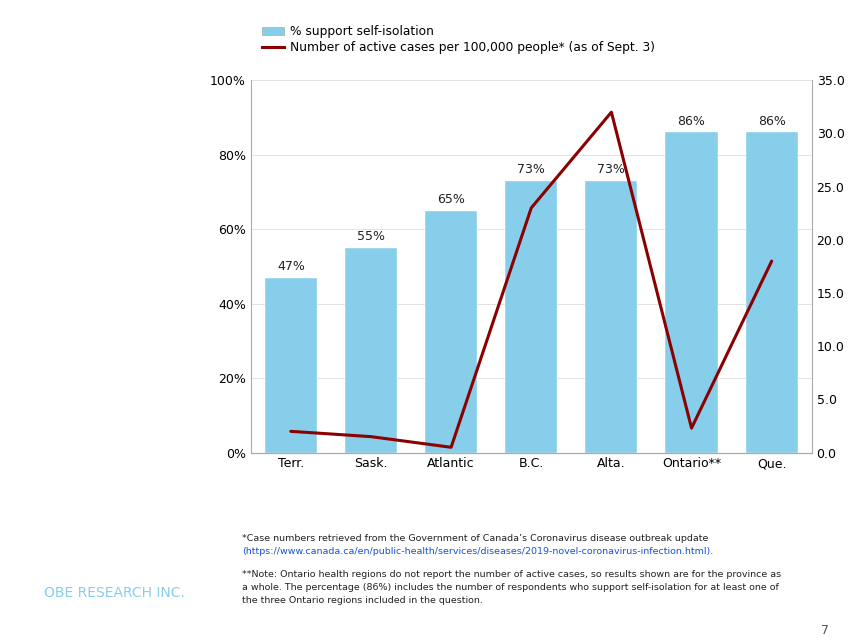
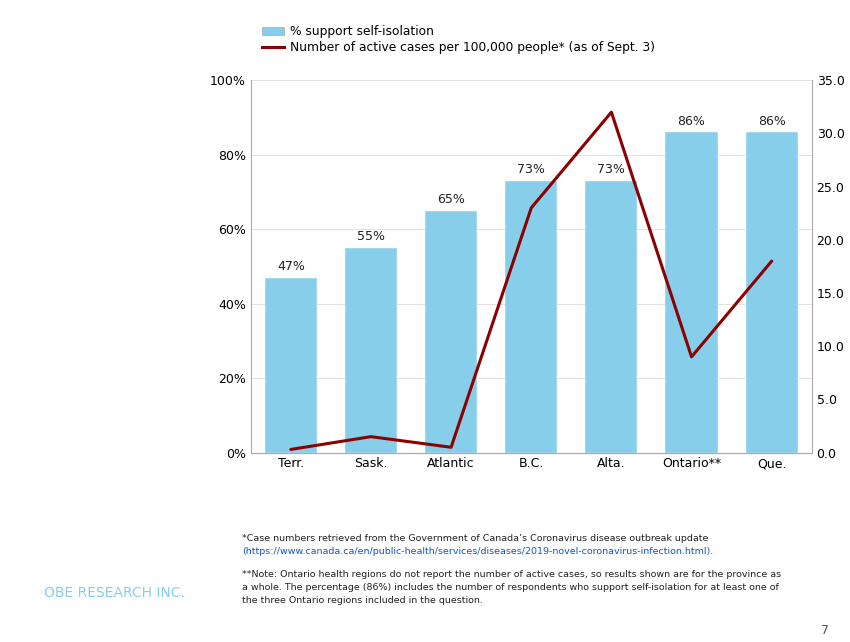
Number of active cases per 100,000 people* (as of Sept. 3)/Terr.: 2.0 -> 0.3
Number of active cases per 100,000 people* (as of Sept. 3)/Ontario**: 2.3 -> 9.0
